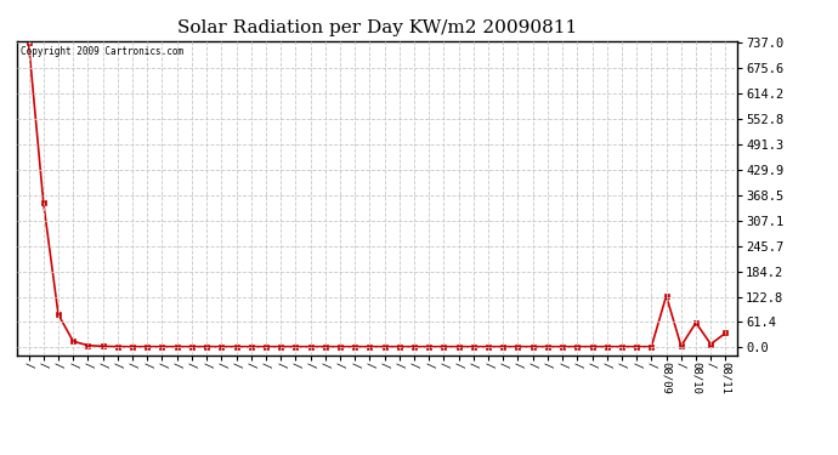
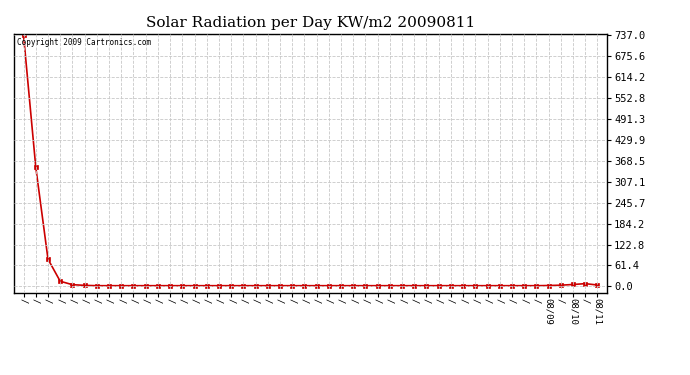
08/09: 125 -> 2
08/10: 60 -> 6
08/11: 35 -> 4
